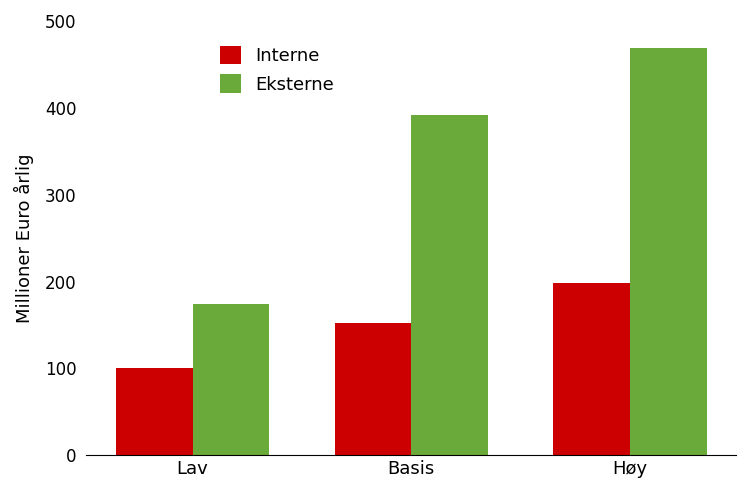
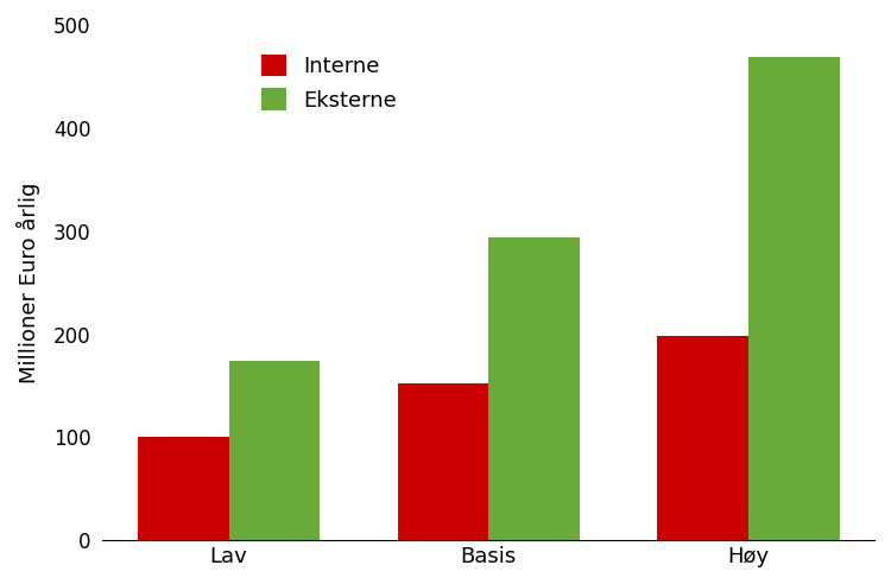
Eksterne/Basis: 392 -> 294
